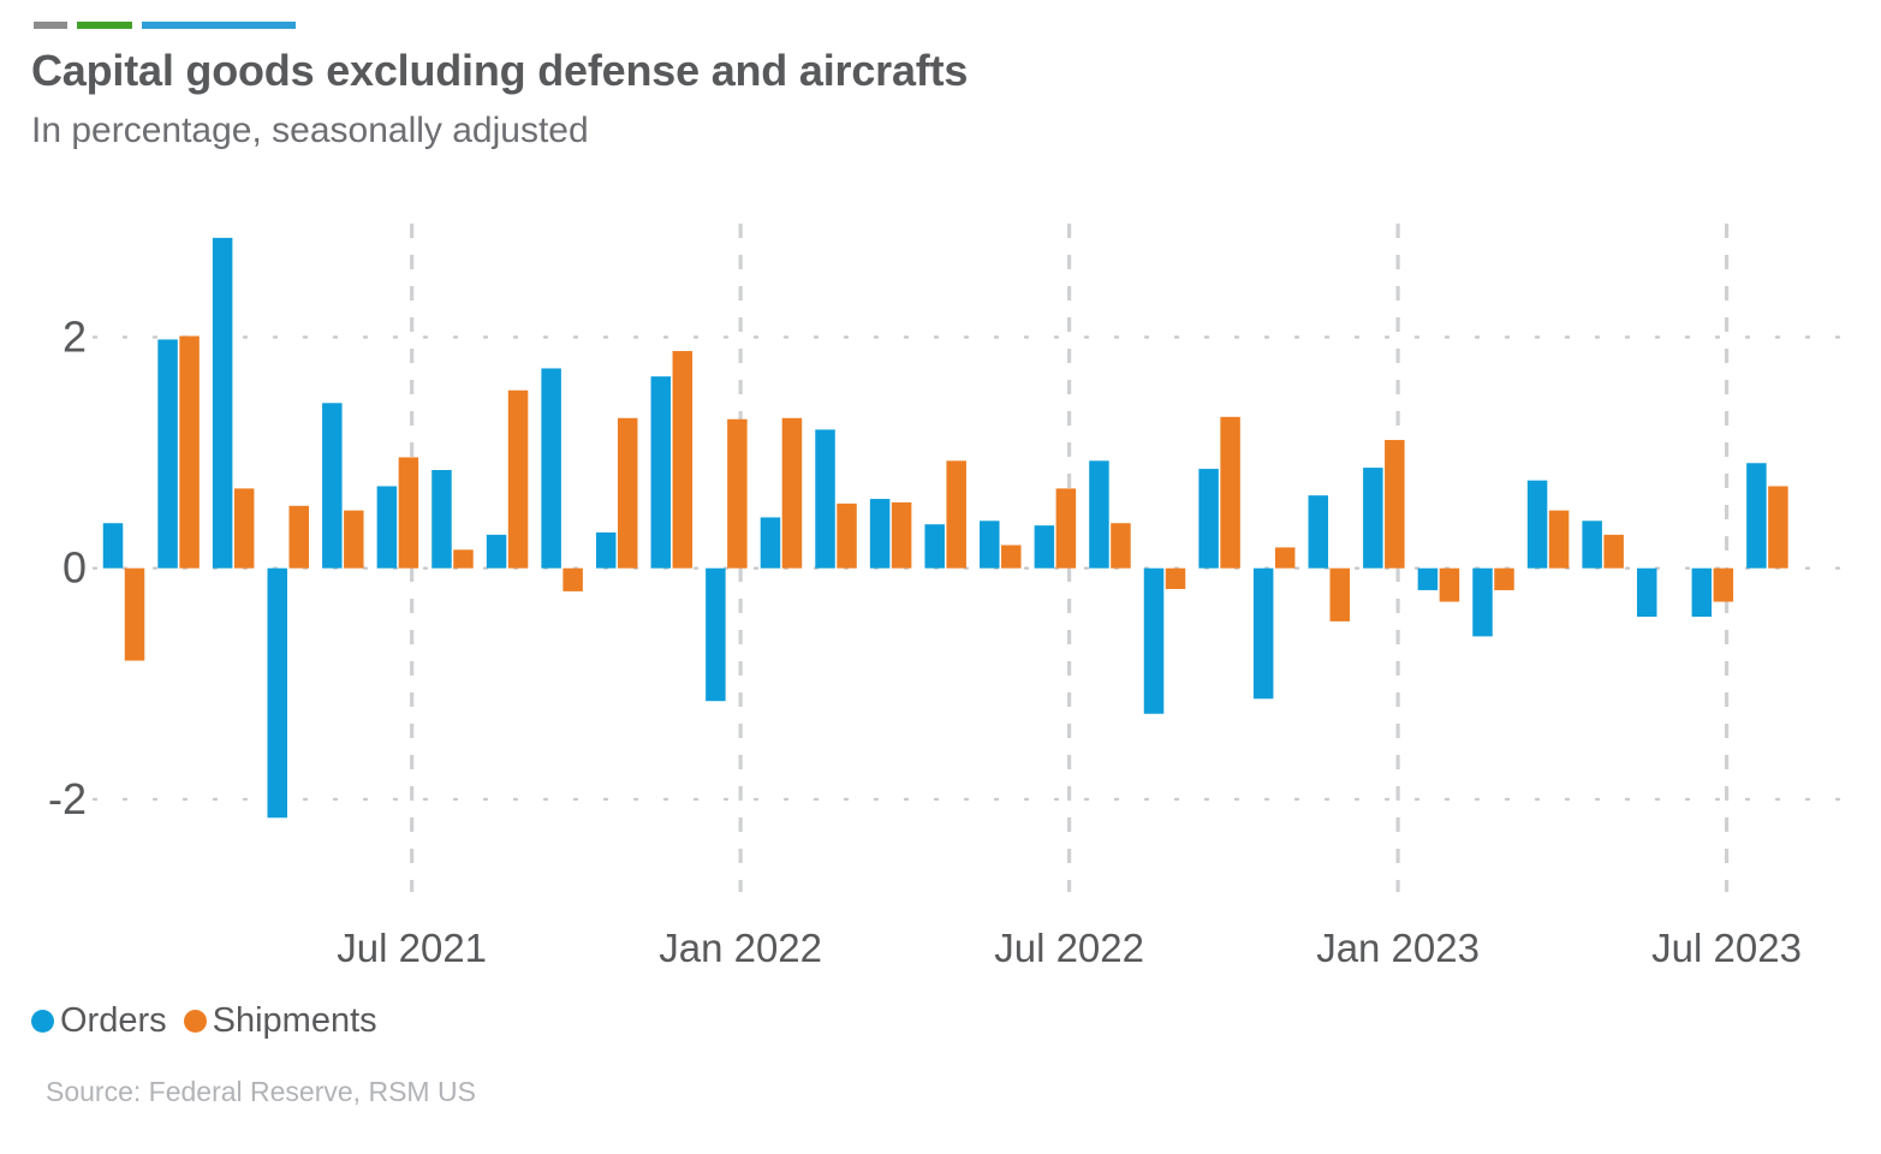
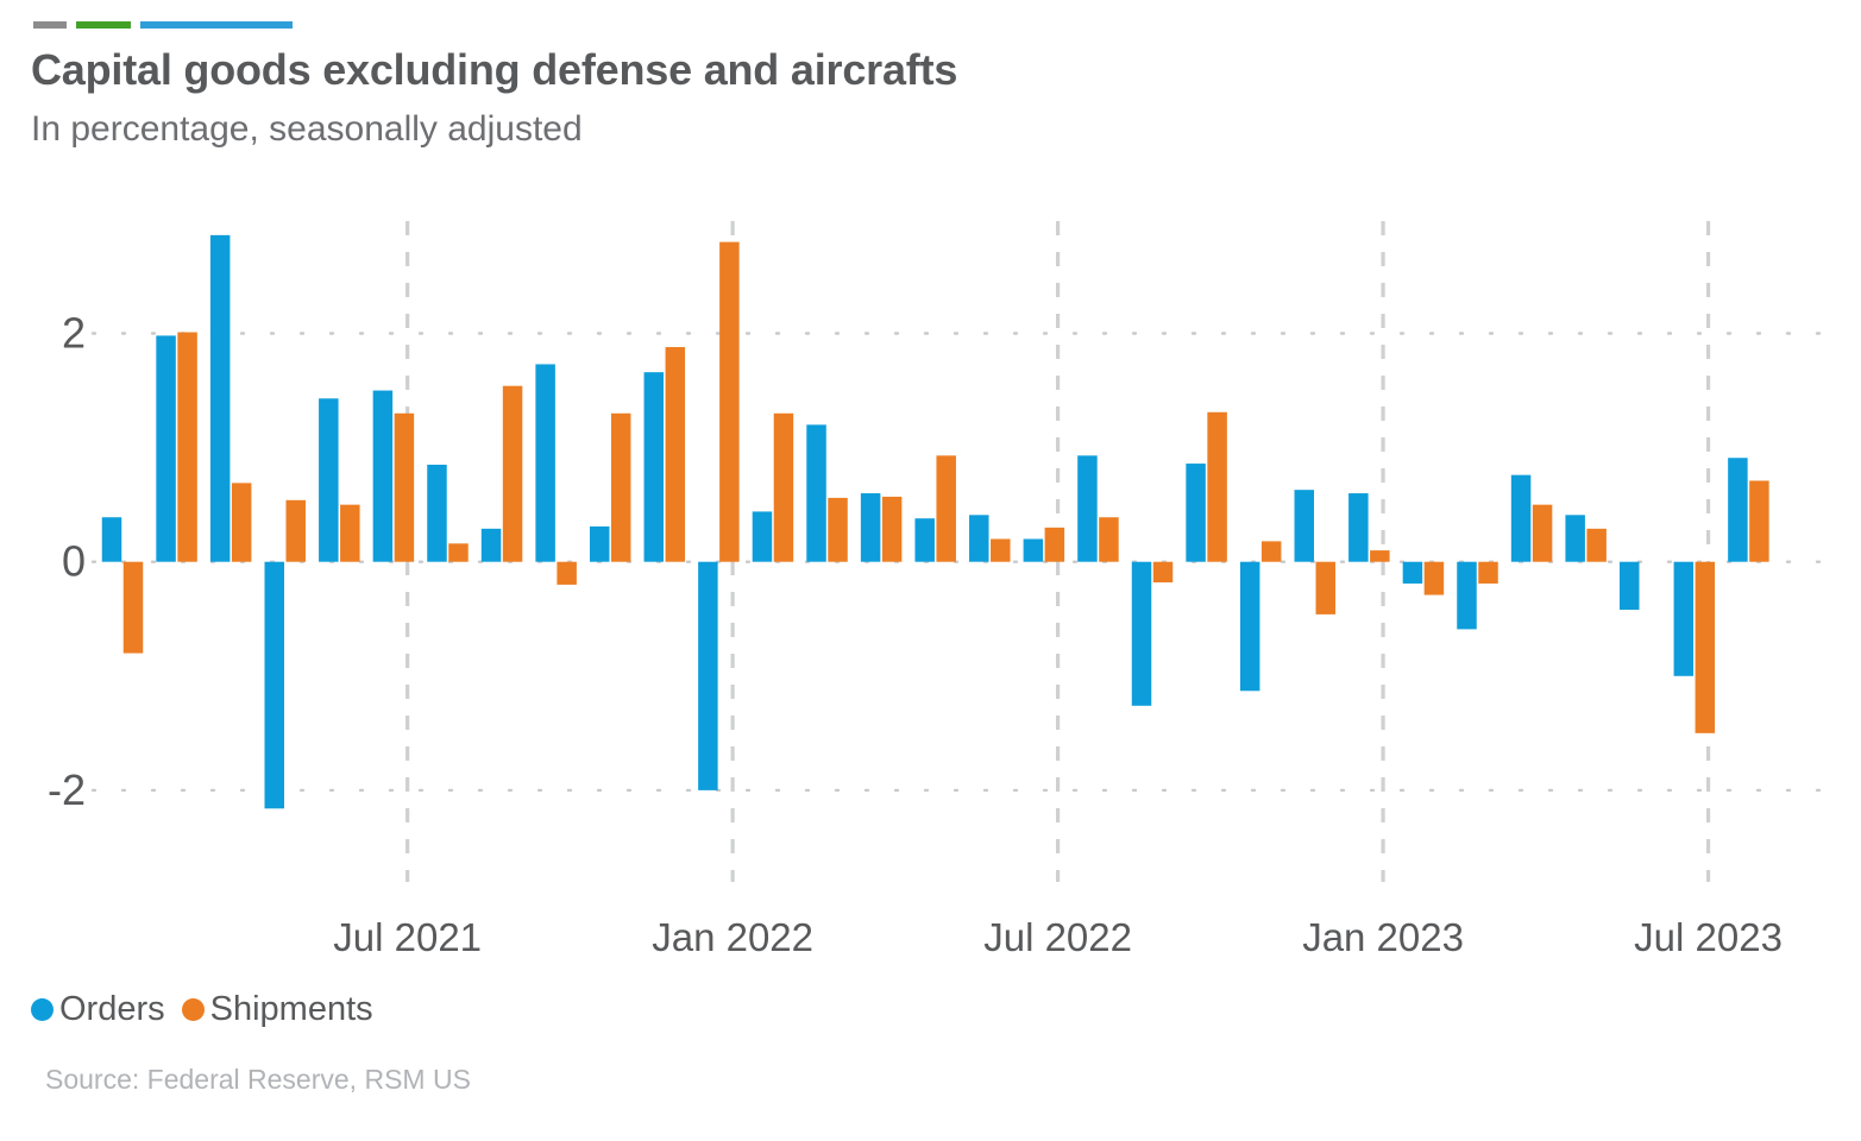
Orders/Jul 2021: 0.7 -> 1.5
Shipments/Jul 2021: 1.0 -> 1.3
Orders/Jan 2022: -1.1 -> -2.0
Shipments/Jan 2022: 1.3 -> 2.8
Orders/Jul 2022: 0.4 -> 0.2
Shipments/Jul 2022: 0.7 -> 0.3
Orders/Jan 2023: 0.9 -> 0.6
Shipments/Jan 2023: 1.1 -> 0.1
Orders/Jul 2023: -0.4 -> -1.0
Shipments/Jul 2023: -0.3 -> -1.5
